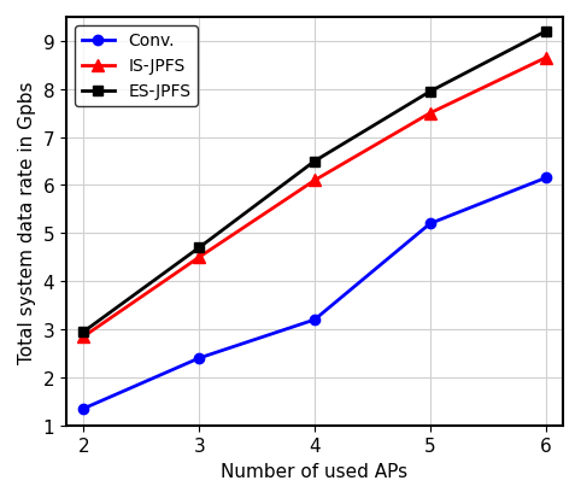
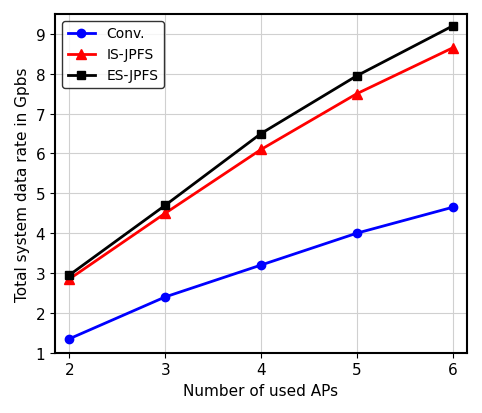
Conv./5: 5.20 -> 4.00
Conv./6: 6.15 -> 4.65
